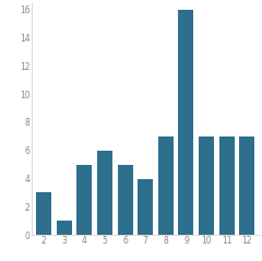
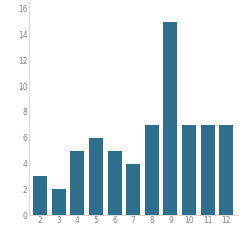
3: 1 -> 2
9: 16 -> 15
